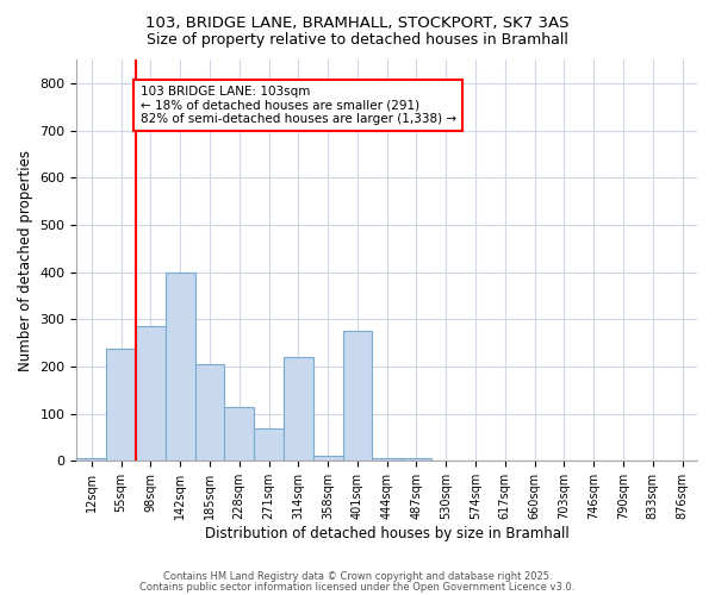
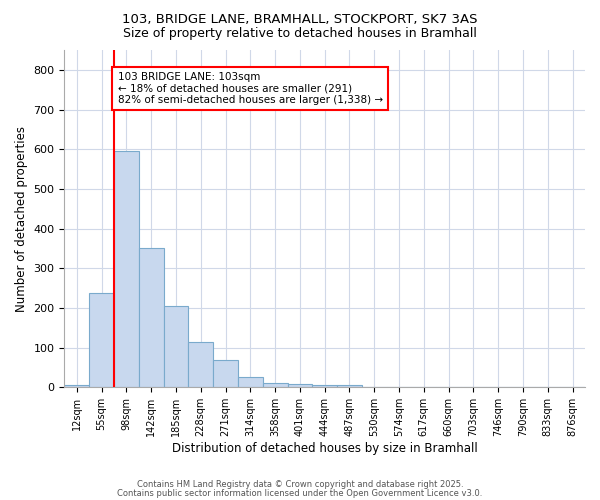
98sqm: 285 -> 595
142sqm: 400 -> 352
314sqm: 220 -> 25
401sqm: 275 -> 8
